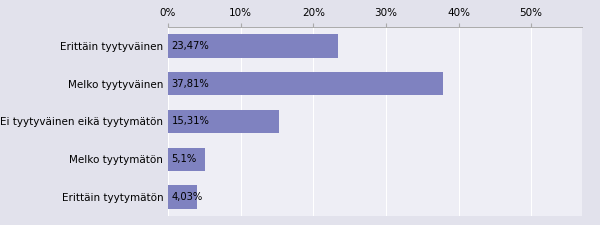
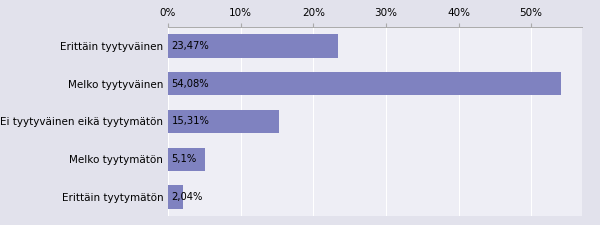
Melko tyytyväinen: 37,81% -> 54,08%
Erittäin tyytymätön: 4,03% -> 2,04%
